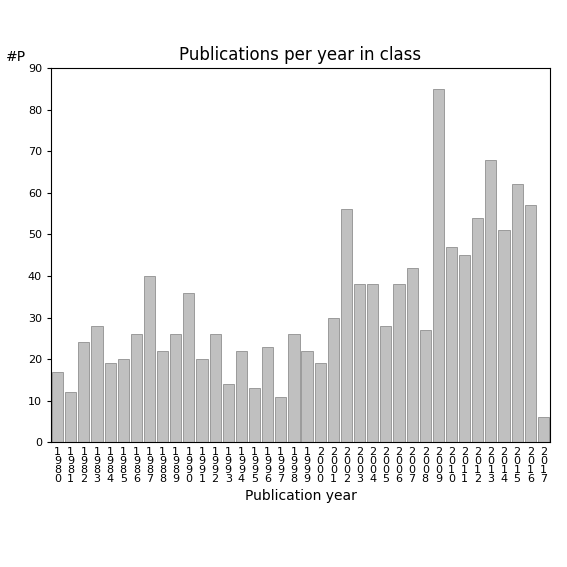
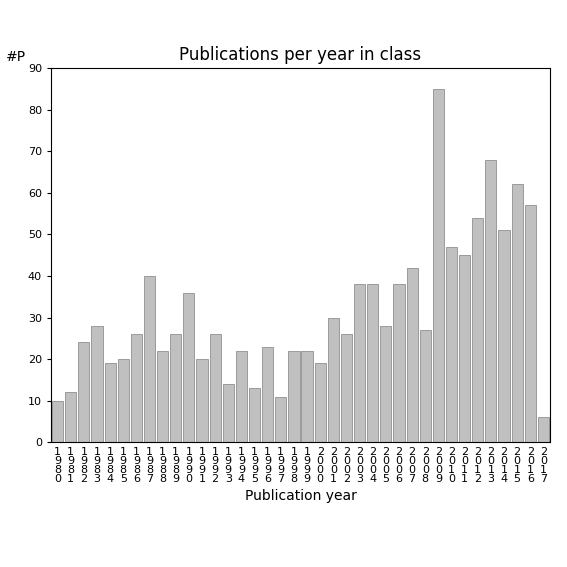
1 9 8 0: 17 -> 10
1 9 9 8: 26 -> 22
2 0 0 2: 56 -> 26
